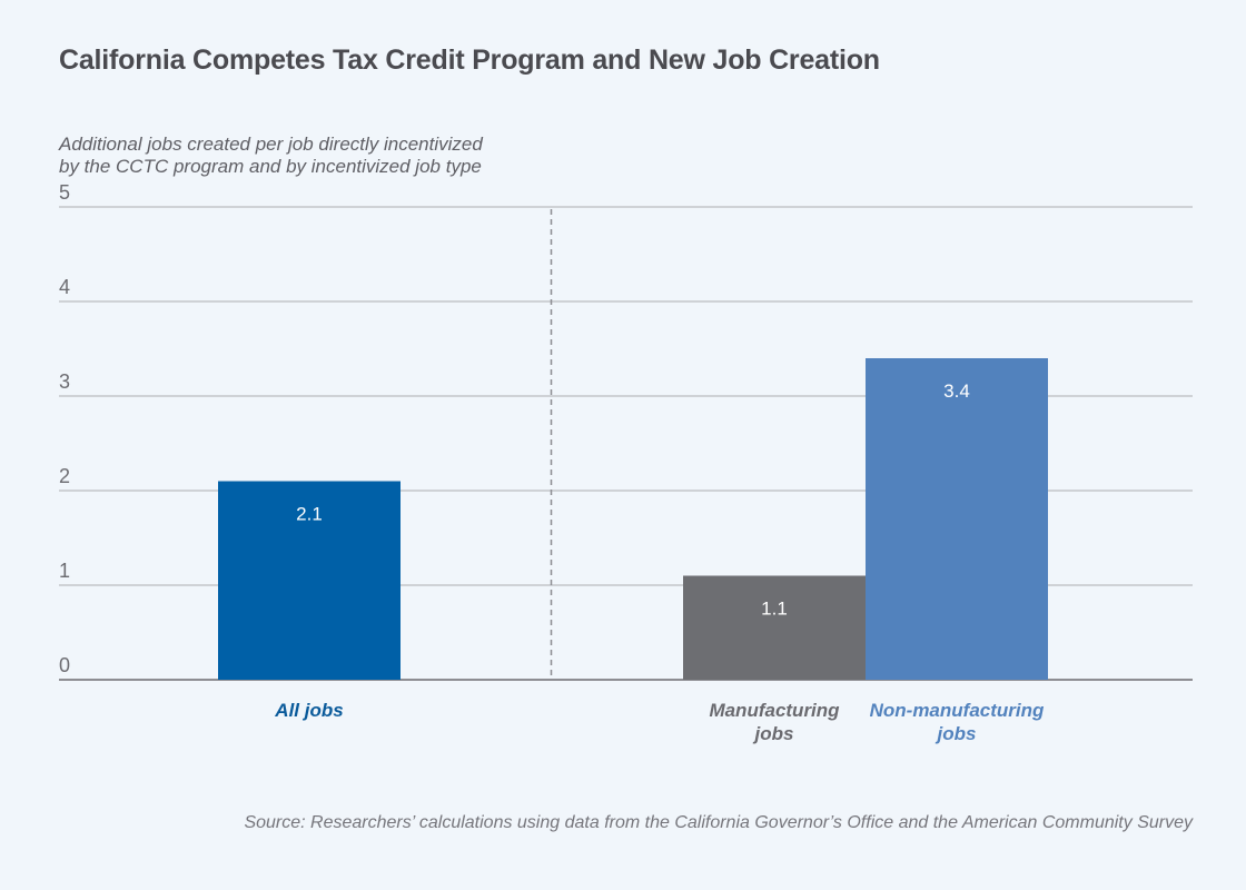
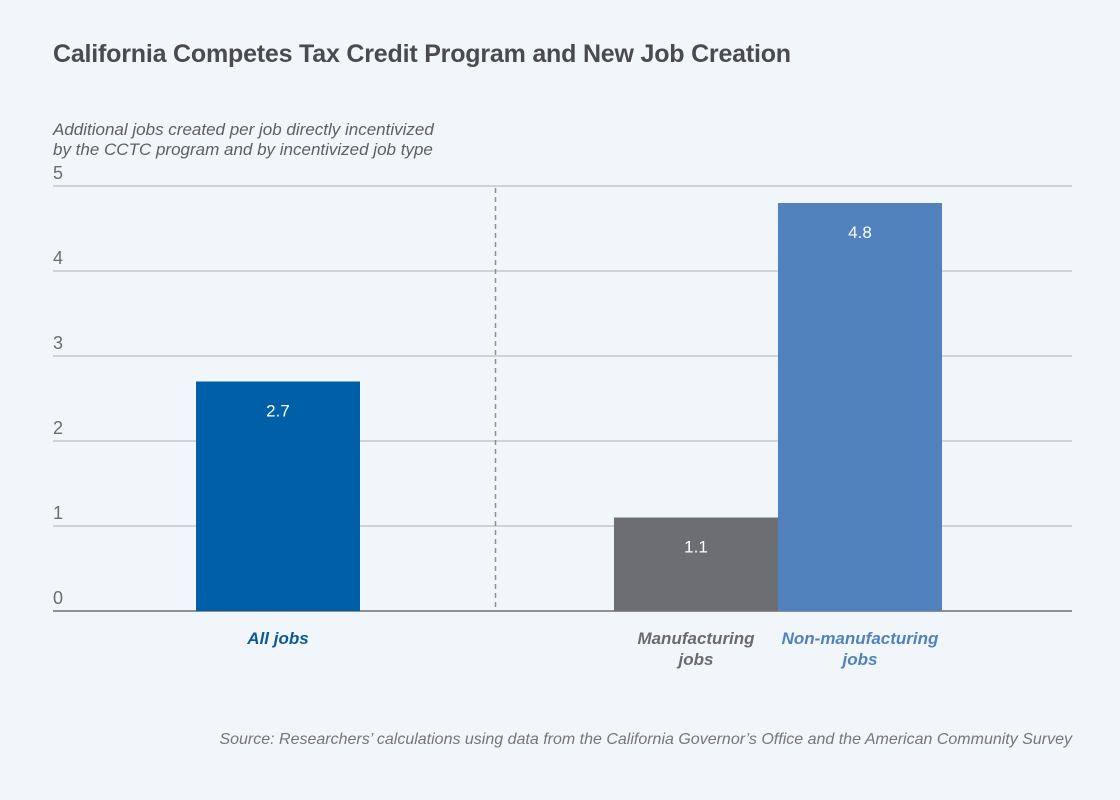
All jobs: 2.1 -> 2.7
Non-manufacturing jobs: 3.4 -> 4.8
